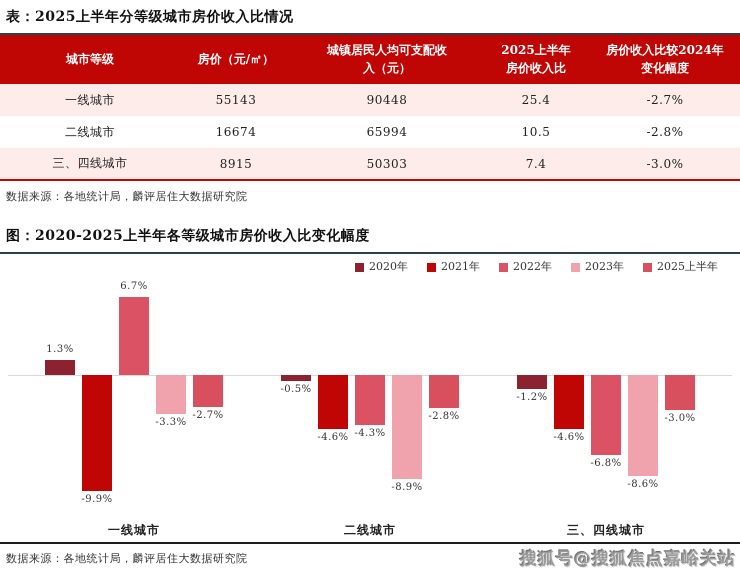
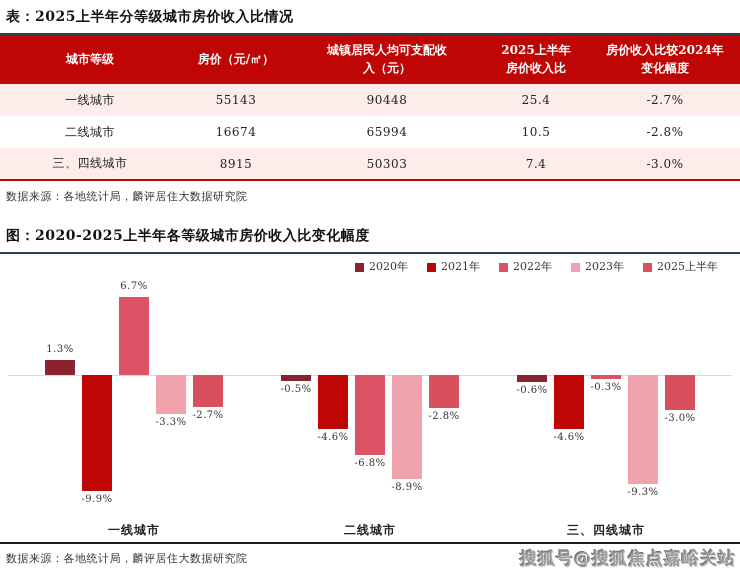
2022年/二线城市: -4.3% -> -6.8%
2020年/三、四线城市: -1.2% -> -0.6%
2022年/三、四线城市: -6.8% -> -0.3%
2023年/三、四线城市: -8.6% -> -9.3%
